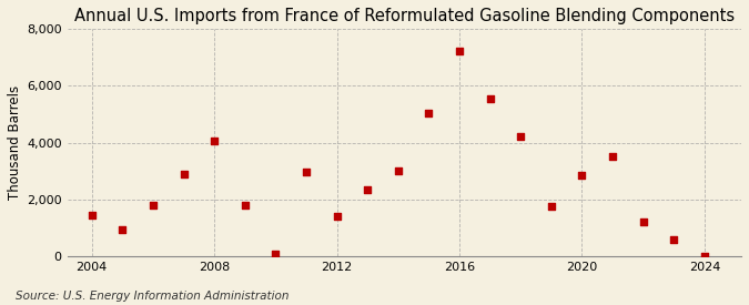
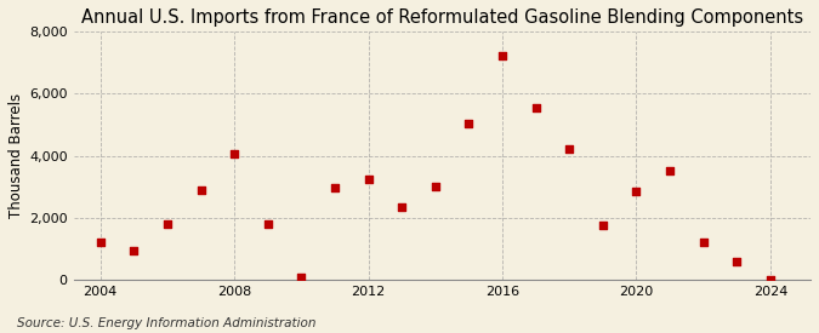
2004: 1,450 -> 1,200
2012: 1,400 -> 3,250
